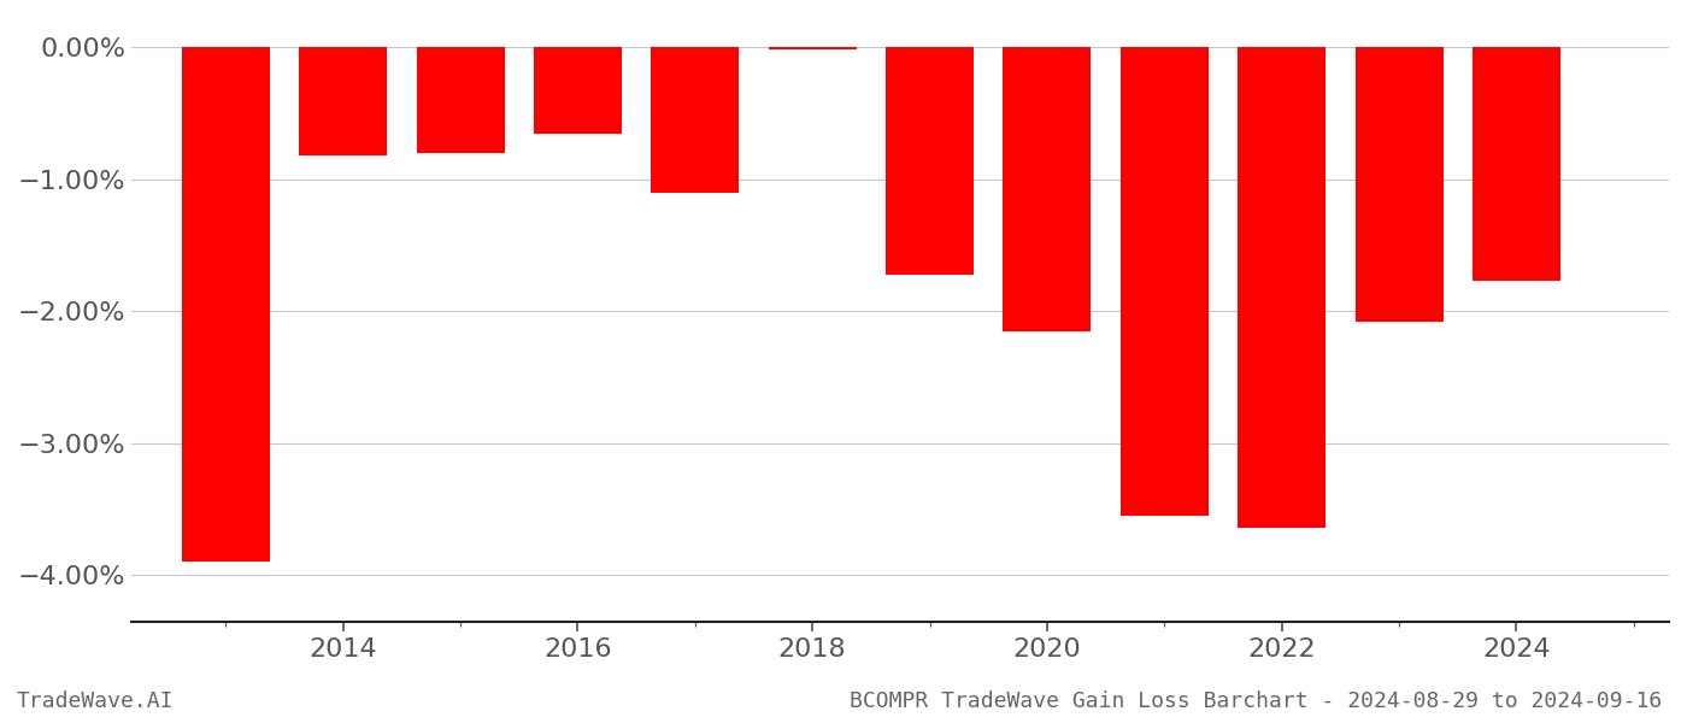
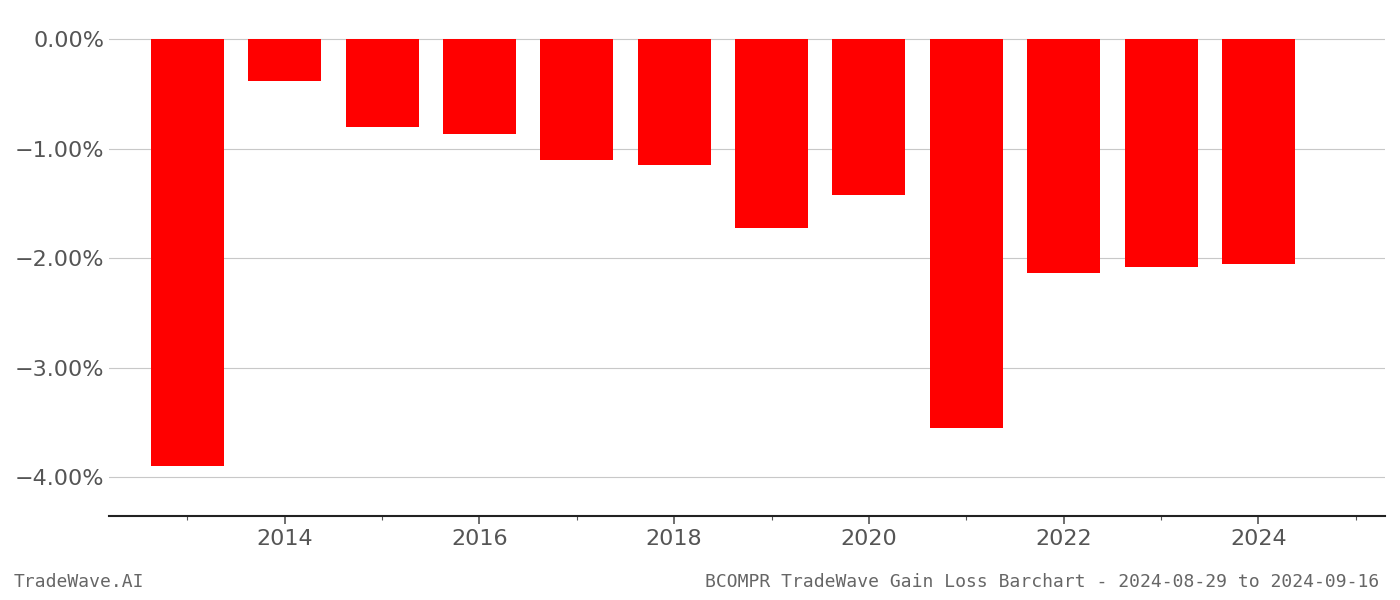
2014: -0.82% -> -0.38%
2016: -0.66% -> -0.87%
2018: -0.02% -> -1.15%
2020: -2.15% -> -1.42%
2022: -3.64% -> -2.13%
2024: -1.77% -> -2.05%
